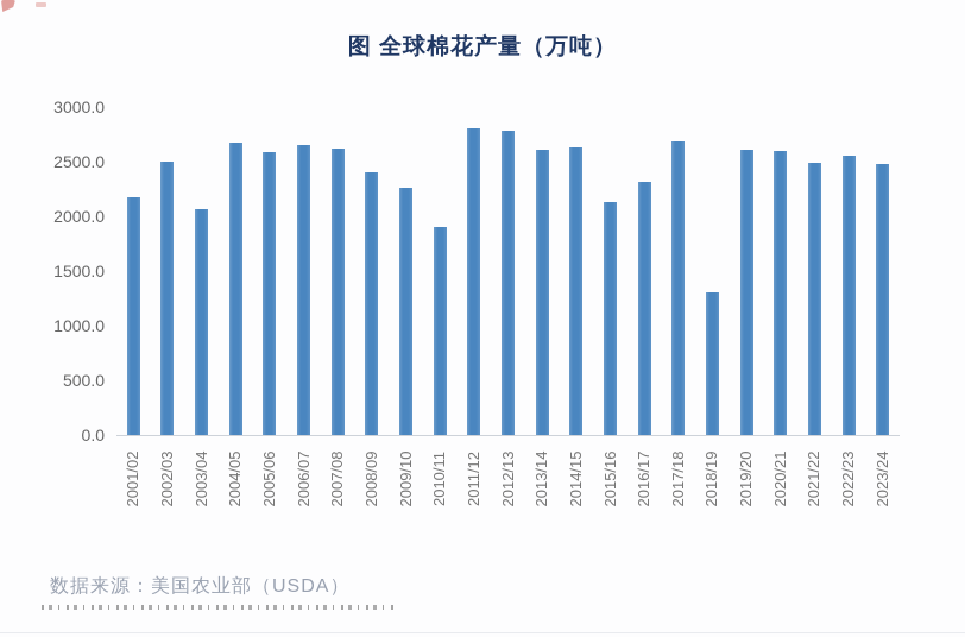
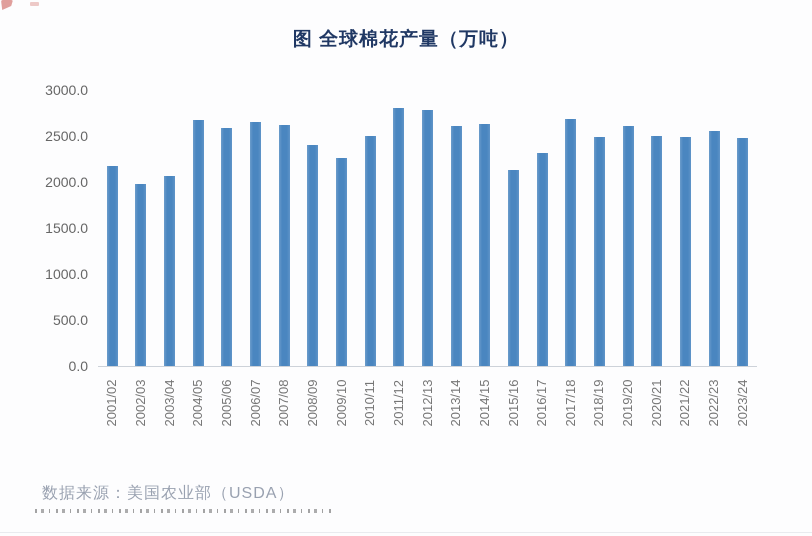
2002/03: 2500 -> 2000
2010/11: 1900 -> 2500
2018/19: 1300 -> 2500
2020/21: 2600 -> 2500
